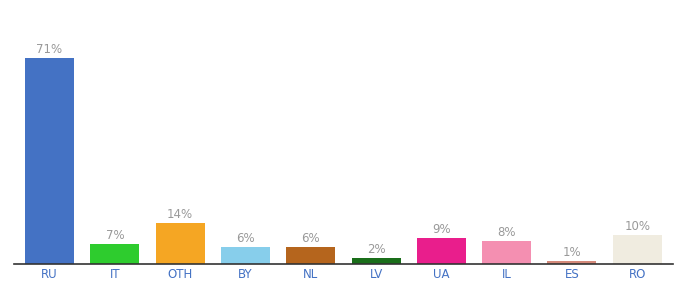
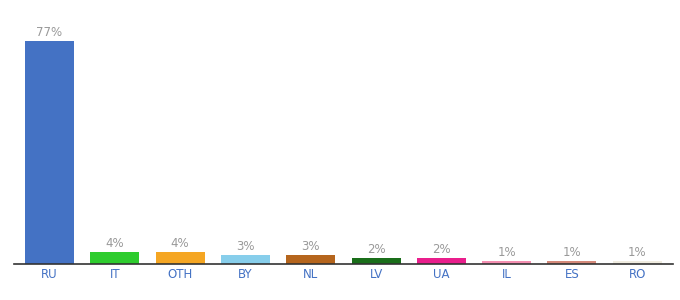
RU: 71% -> 77%
IT: 7% -> 4%
OTH: 14% -> 4%
BY: 6% -> 3%
NL: 6% -> 3%
UA: 9% -> 2%
IL: 8% -> 1%
RO: 10% -> 1%
